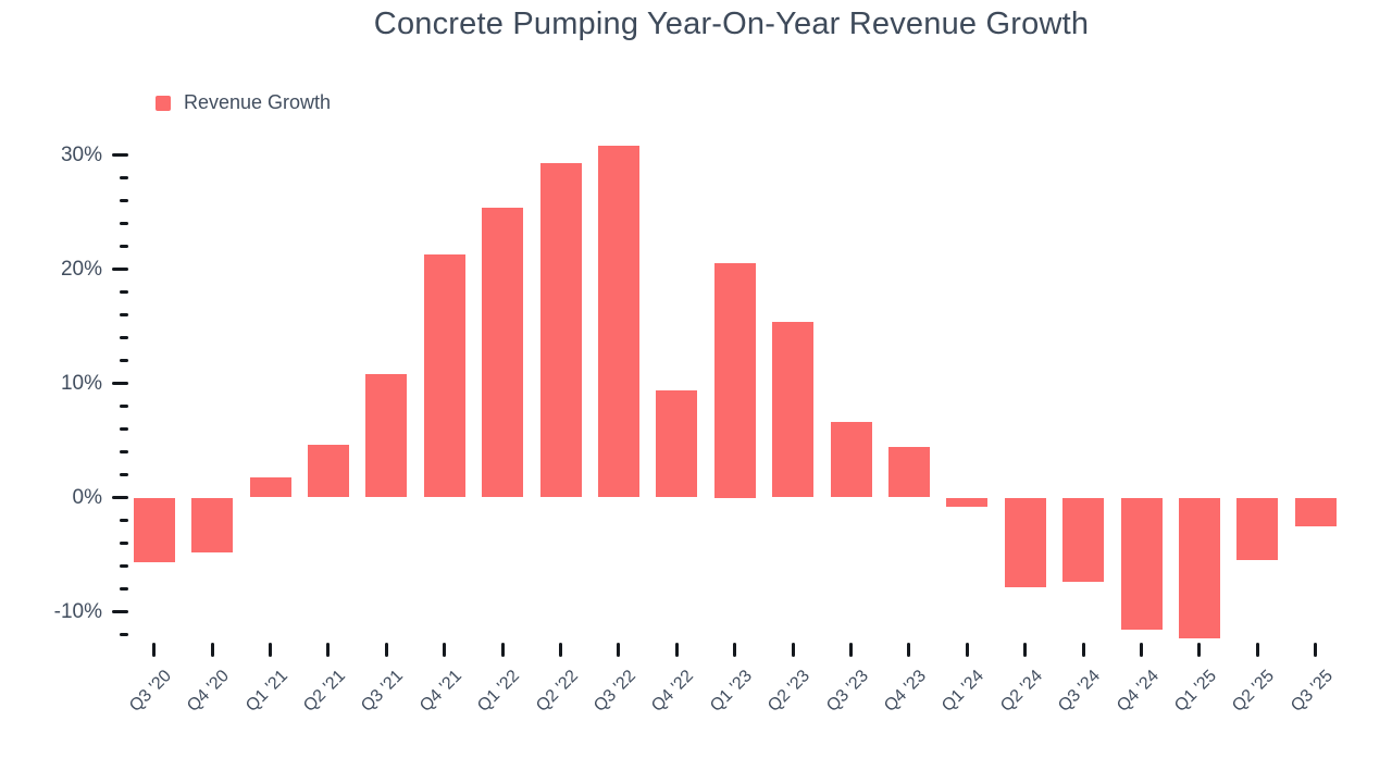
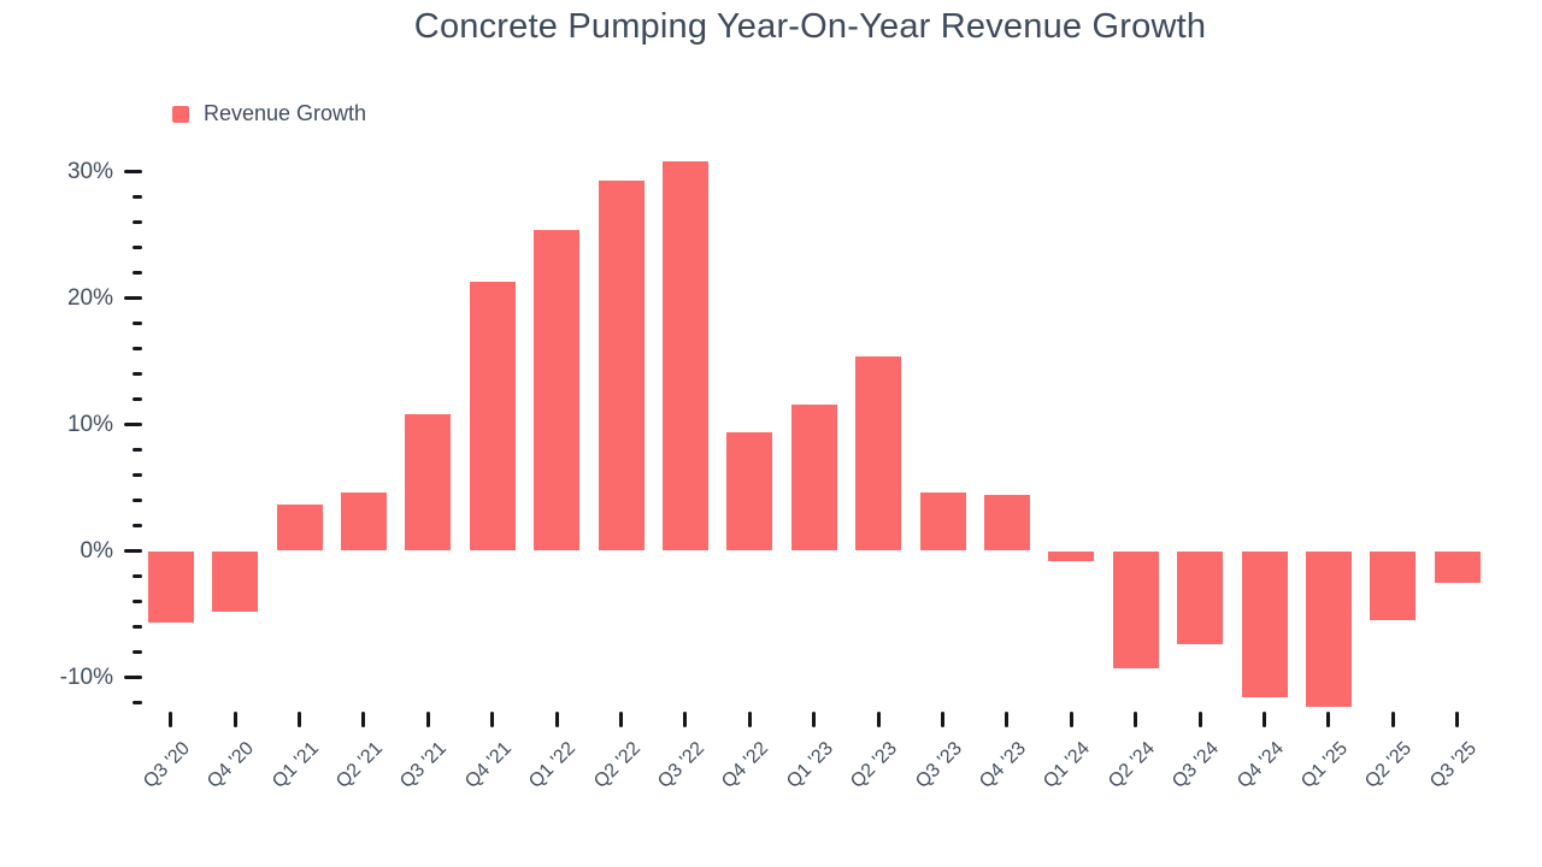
Q1 '21: 1.8% -> 3.7%
Q1 '23: 20.5% -> 11.6%
Q3 '23: 6.6% -> 4.6%
Q2 '24: -7.9% -> -9.3%
